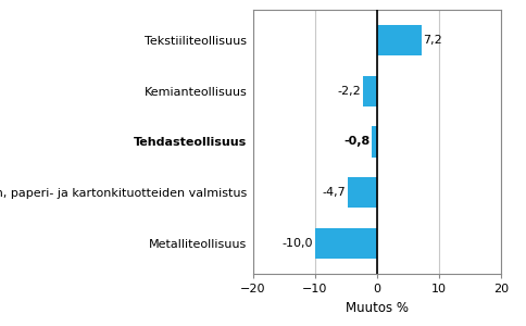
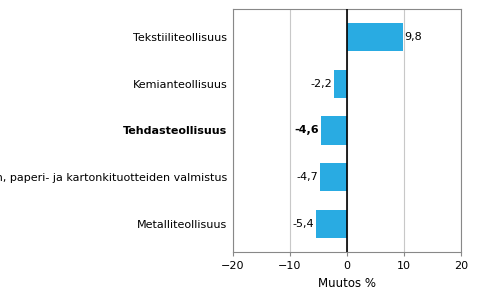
Tekstiiliteollisuus: 7,2 -> 9,8
Tehdasteollisuus: -0,8 -> -4,6
Metalliteollisuus: -10,0 -> -5,4
